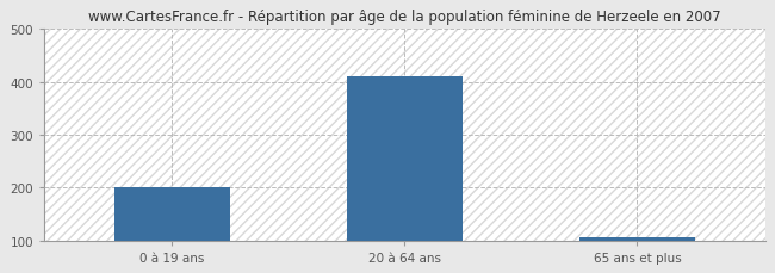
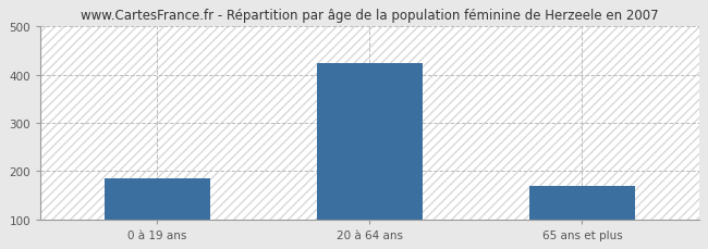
0 à 19 ans: 200 -> 185
20 à 64 ans: 410 -> 425
65 ans et plus: 105 -> 170
